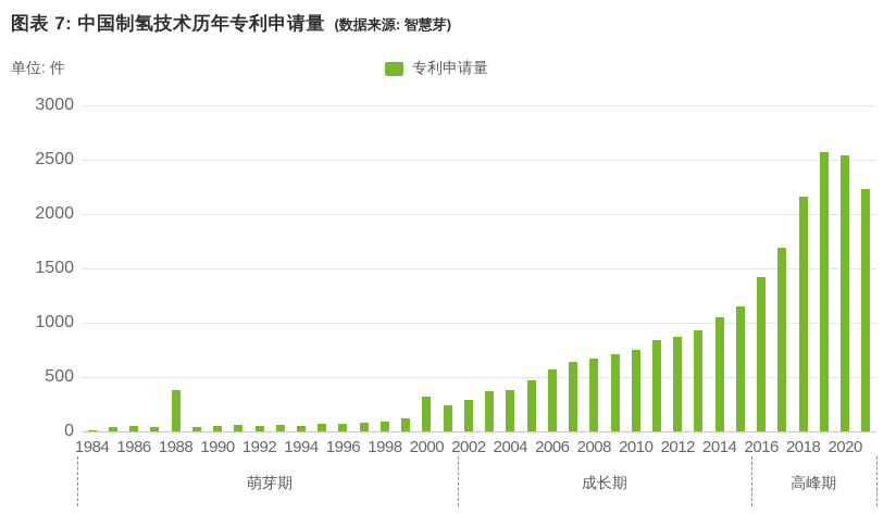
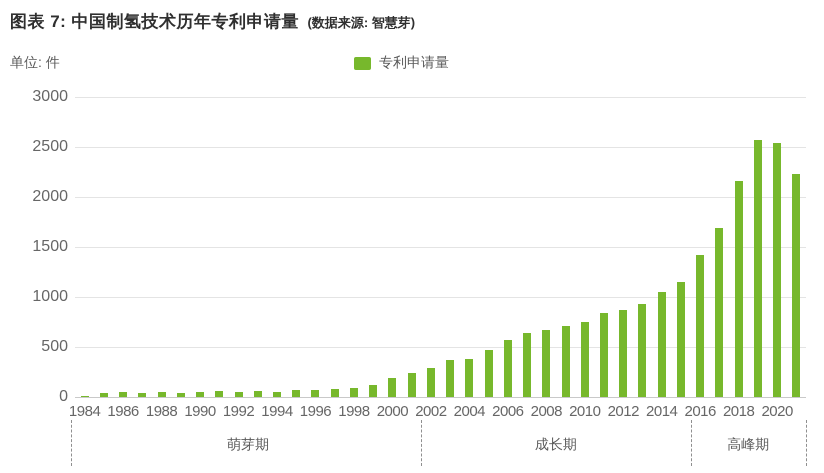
1988: 380 -> 50
2000: 320 -> 200
